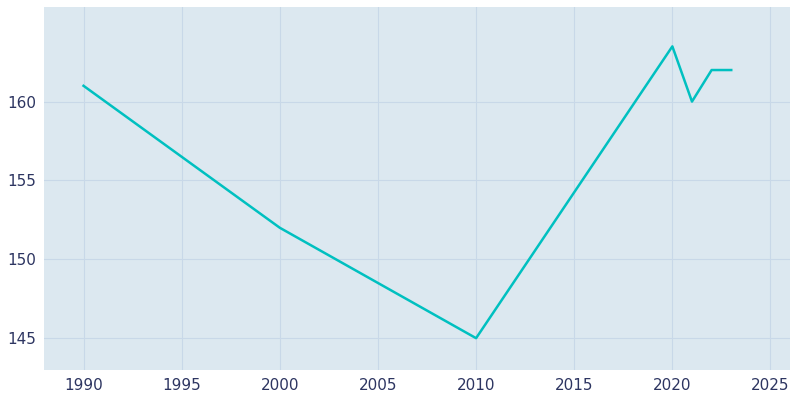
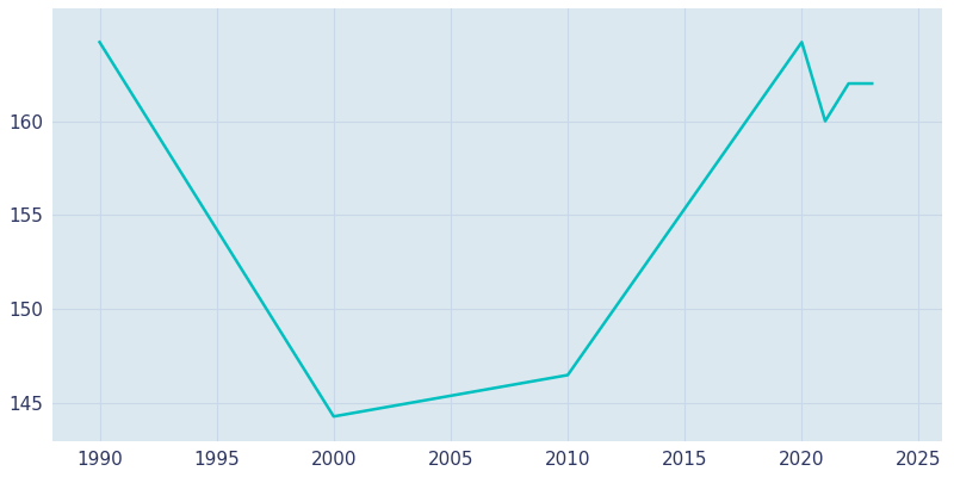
1990: 161.0 -> 164.2
2000: 152.0 -> 144.3
2010: 145.0 -> 146.5
2020: 163.5 -> 164.2
